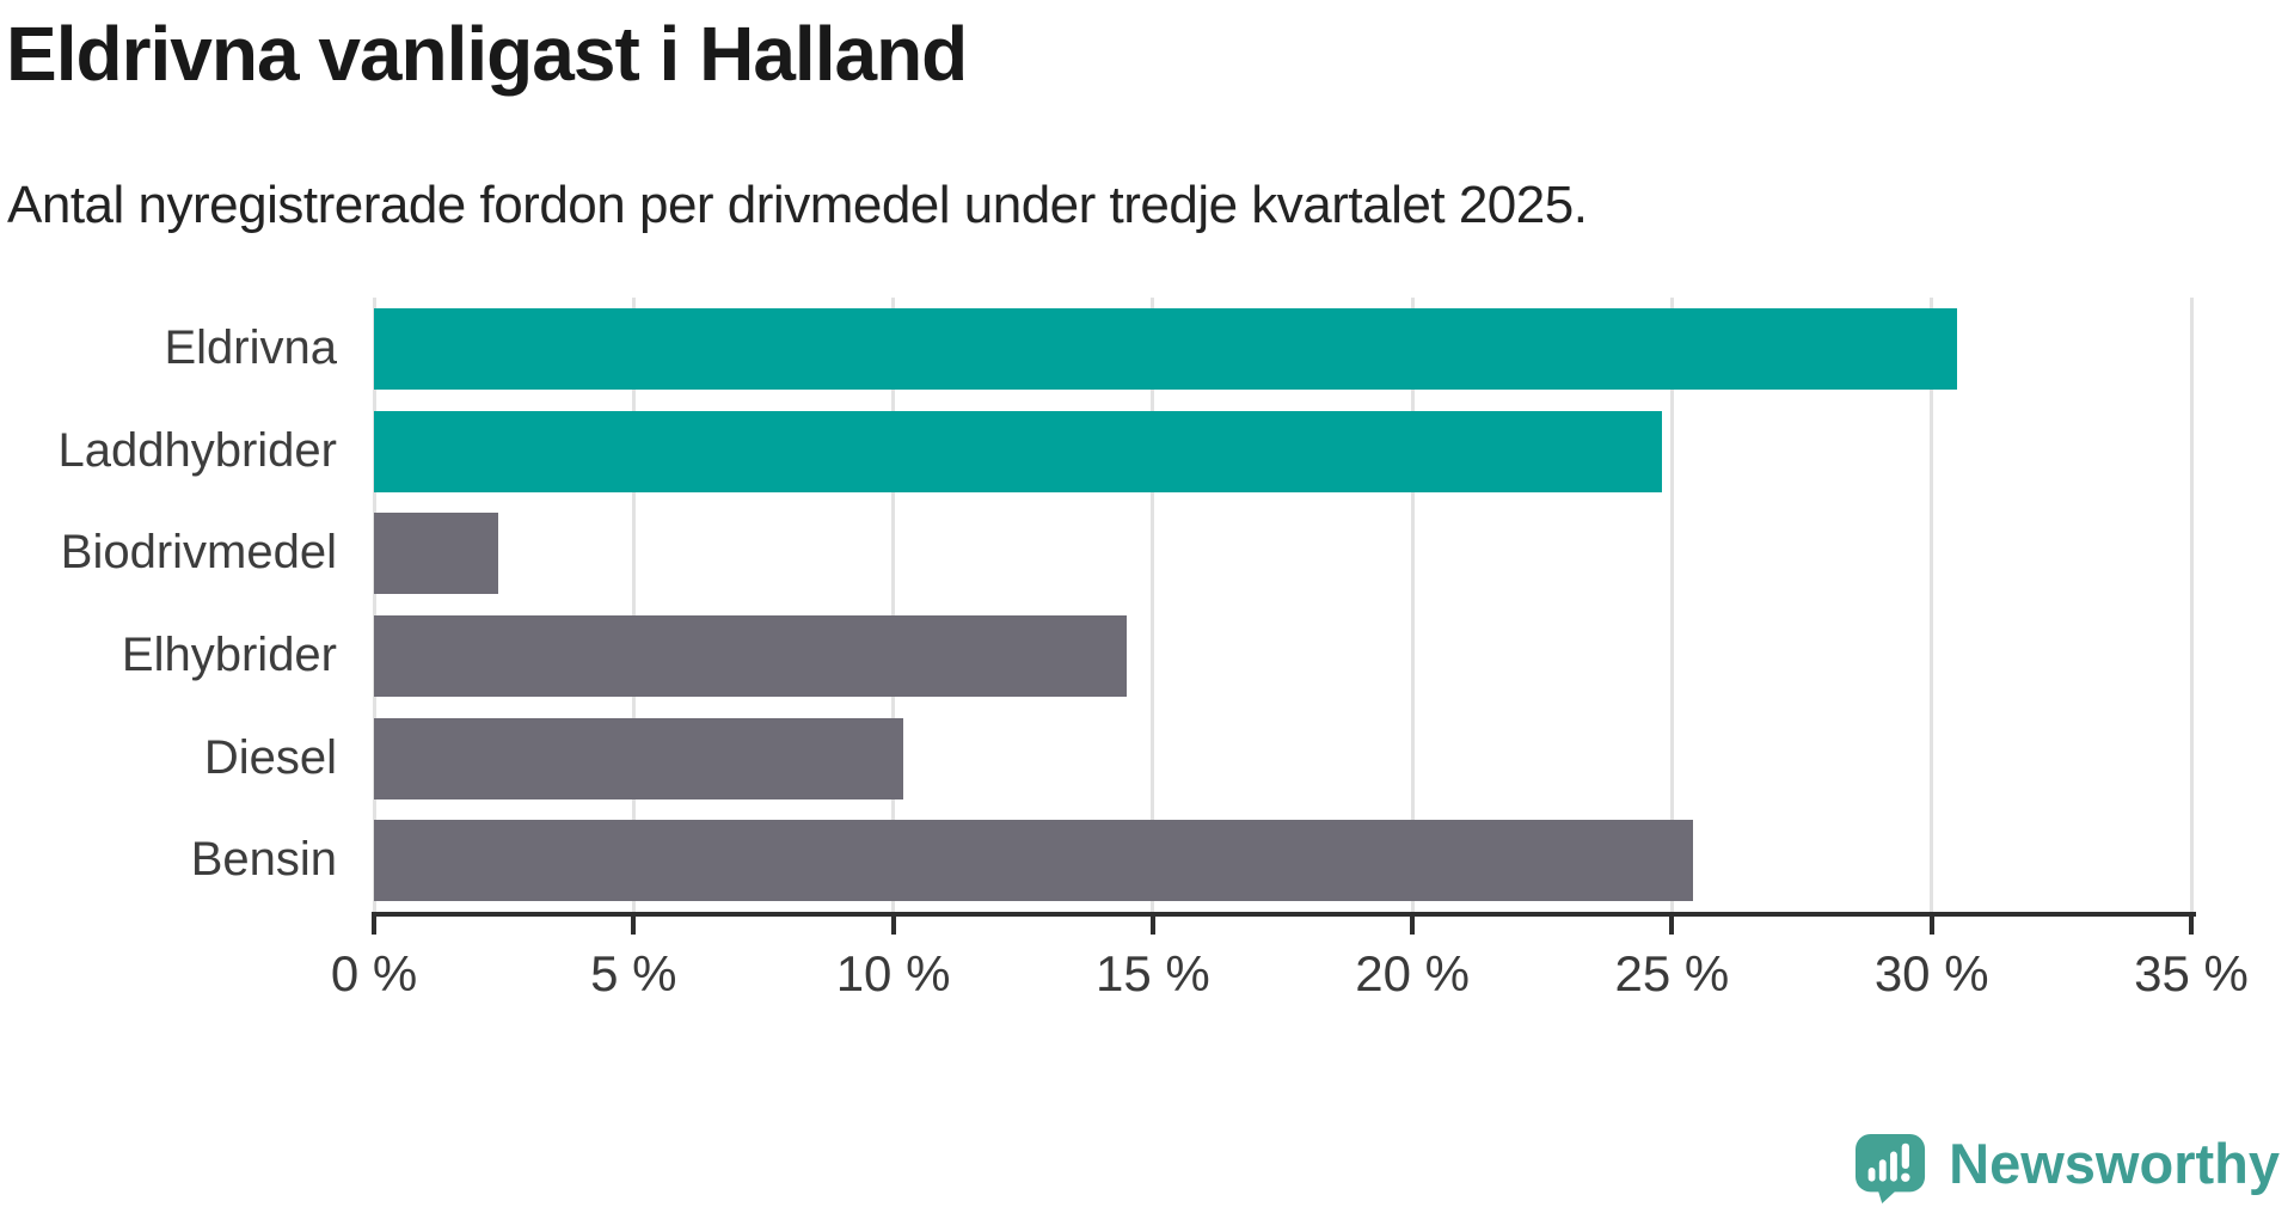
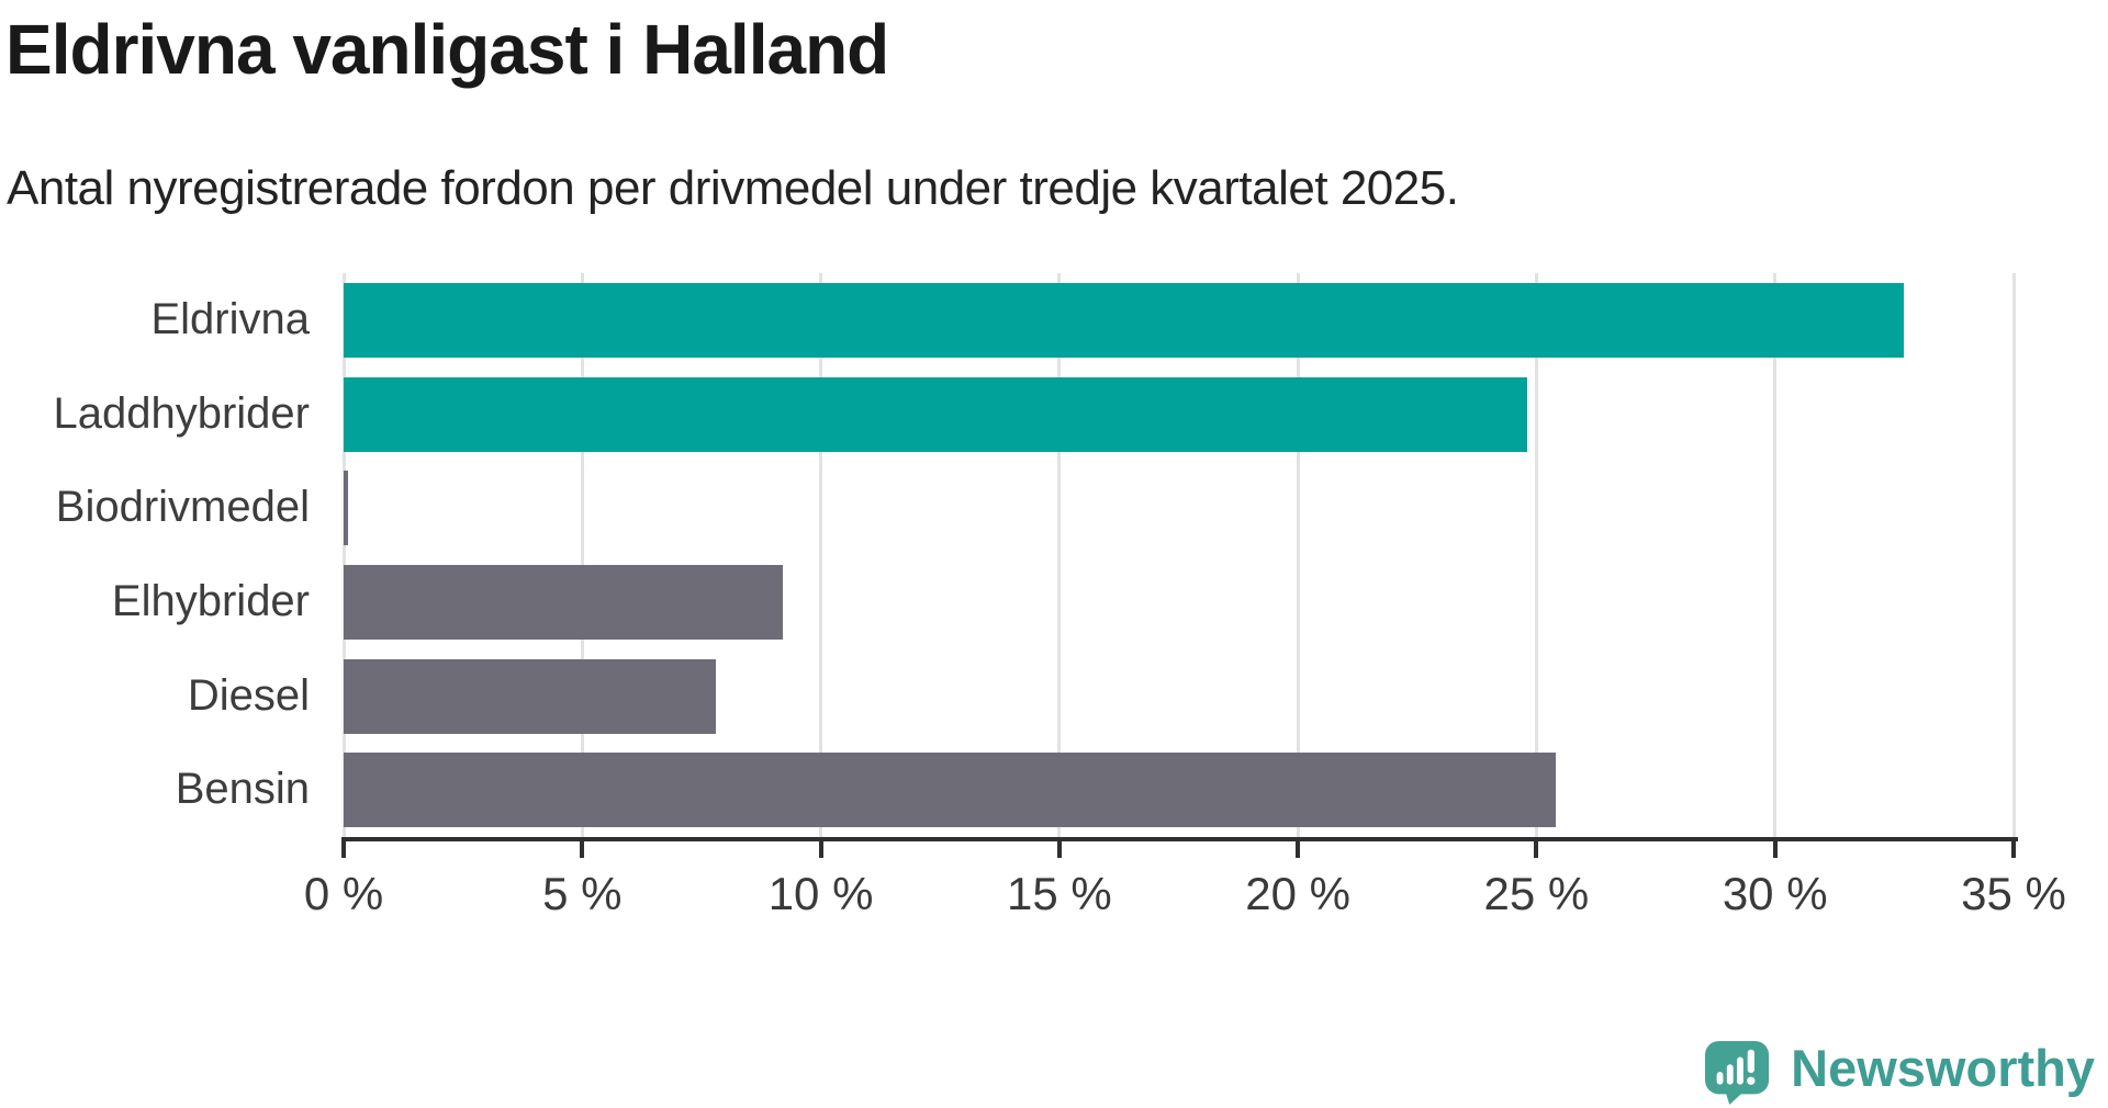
Eldrivna: 30.5% -> 32.7%
Biodrivmedel: 2.4% -> 0.1%
Elhybrider: 14.5% -> 9.2%
Diesel: 10.2% -> 7.8%
